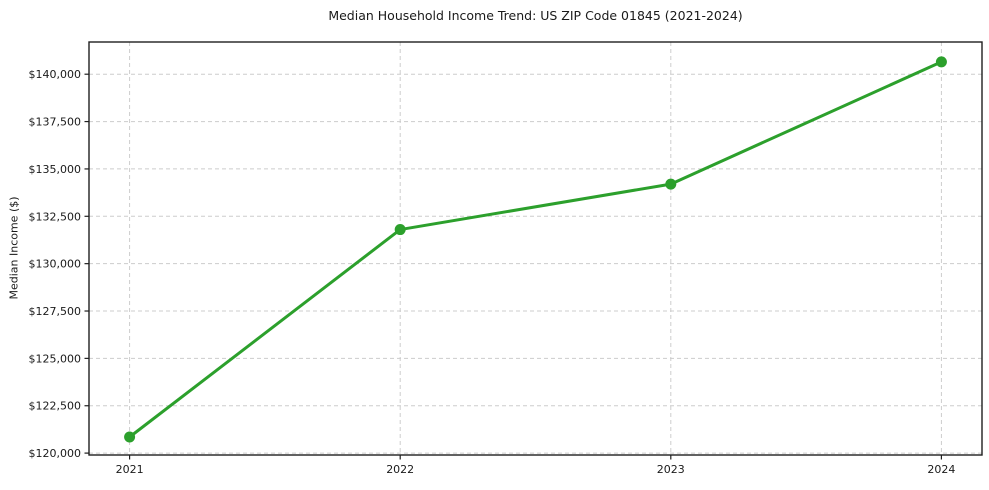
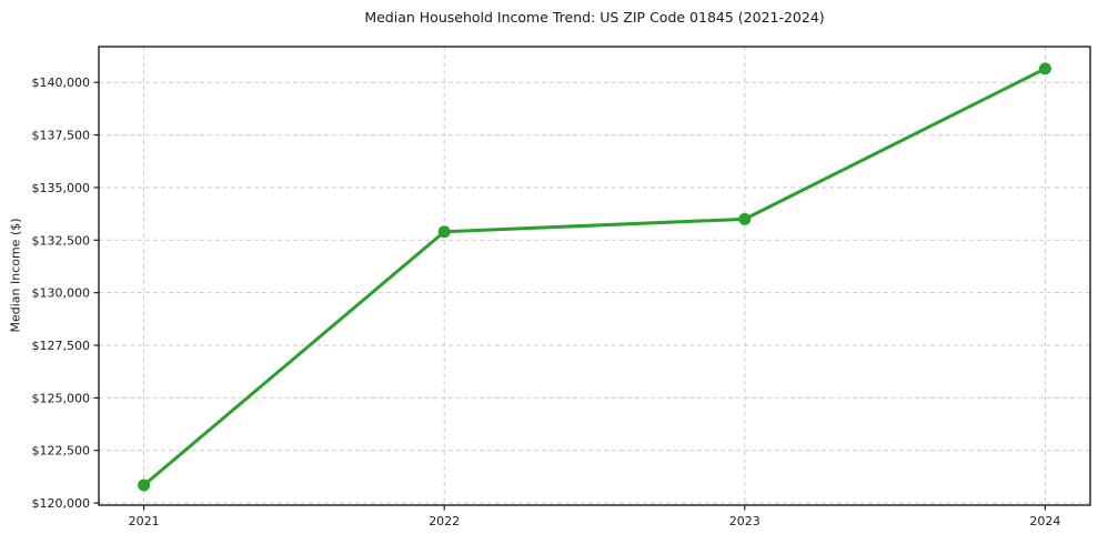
2022: $131800 -> $132900
2023: $134200 -> $133500
